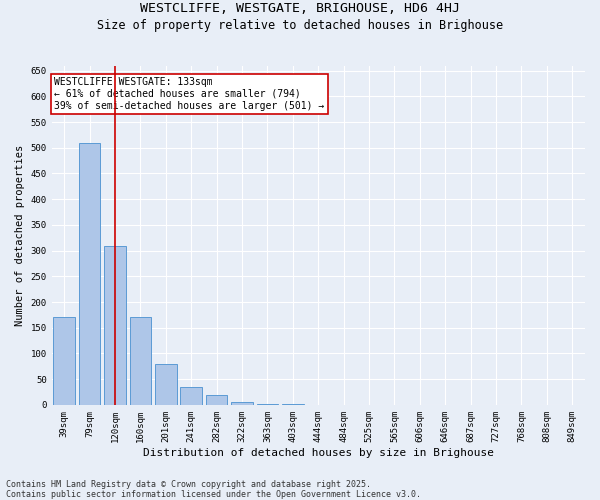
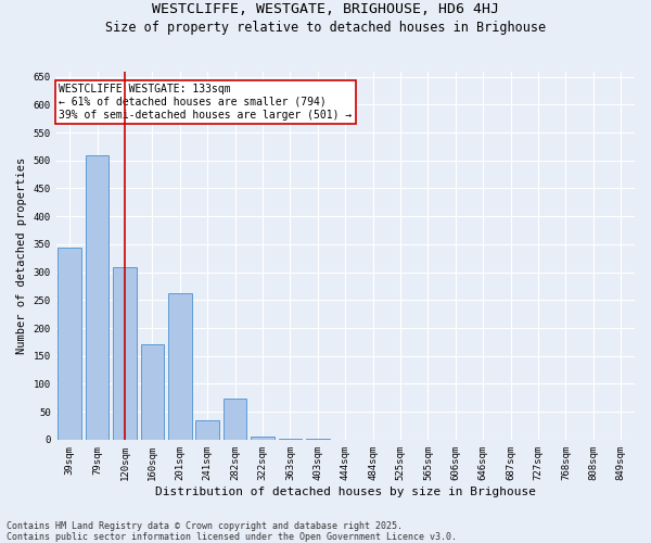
39sqm: 170 -> 344
201sqm: 80 -> 262
282sqm: 20 -> 74
